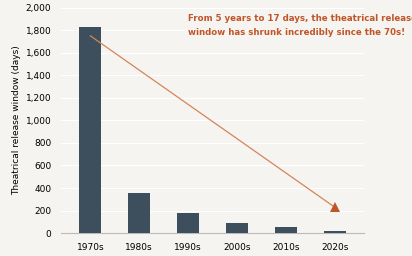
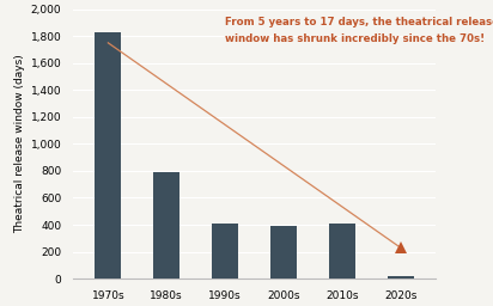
1980s: 360 -> 790
1990s: 180 -> 410
2000s: 90 -> 390
2010s: 60 -> 410
